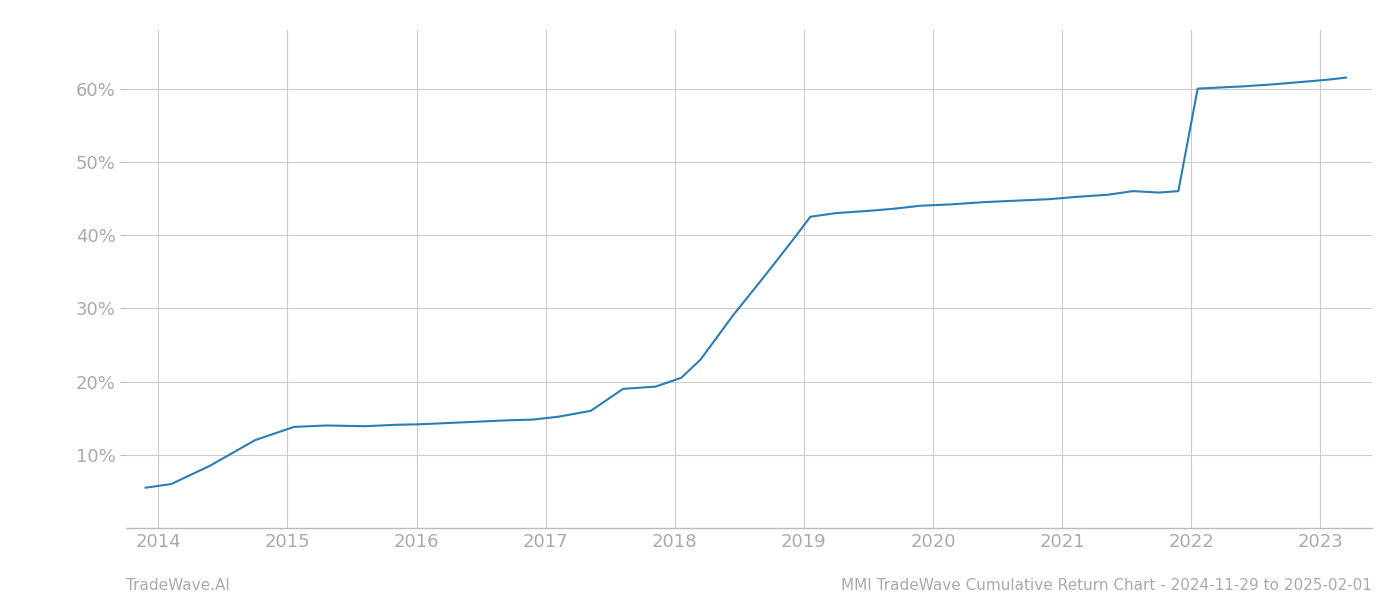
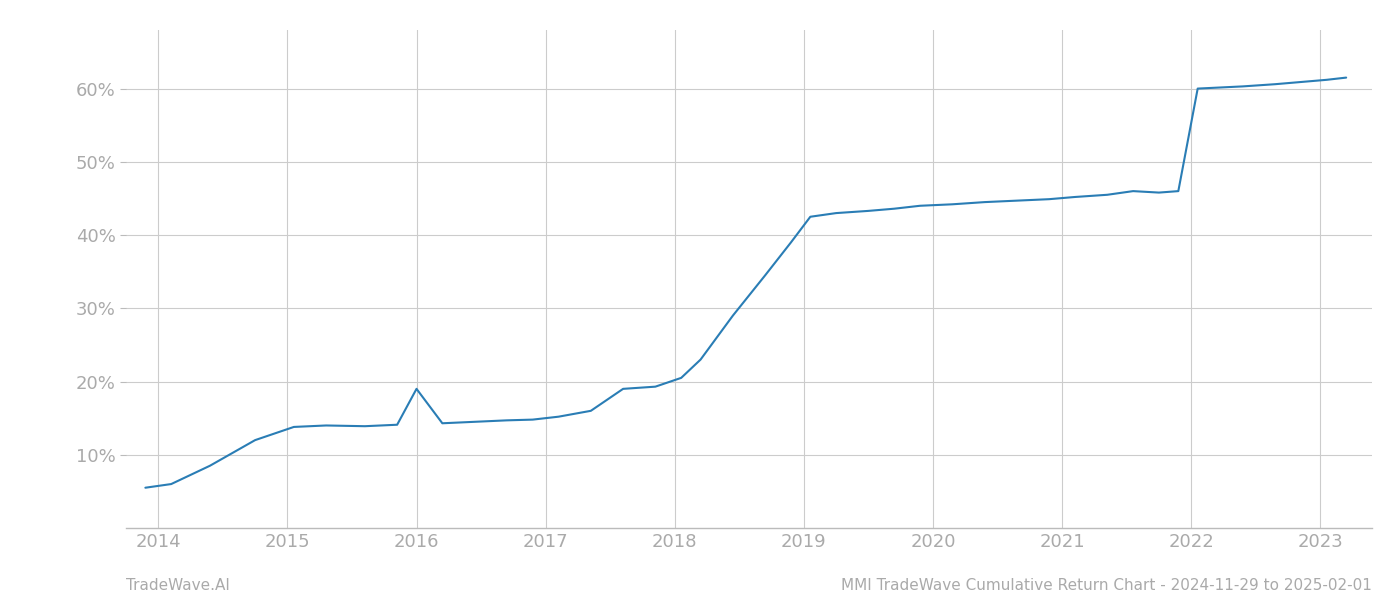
2016: 14.2% -> 19.0%
